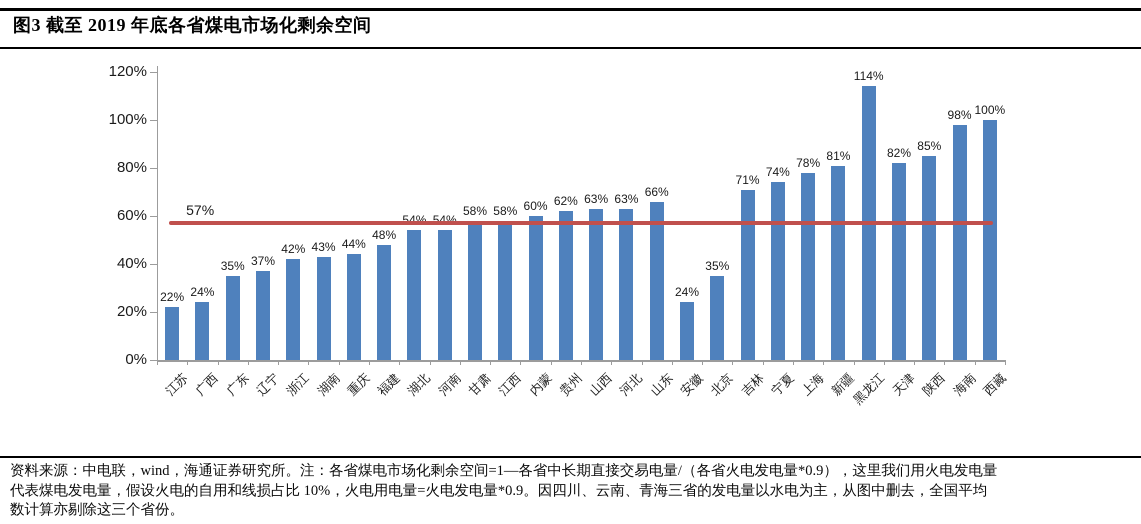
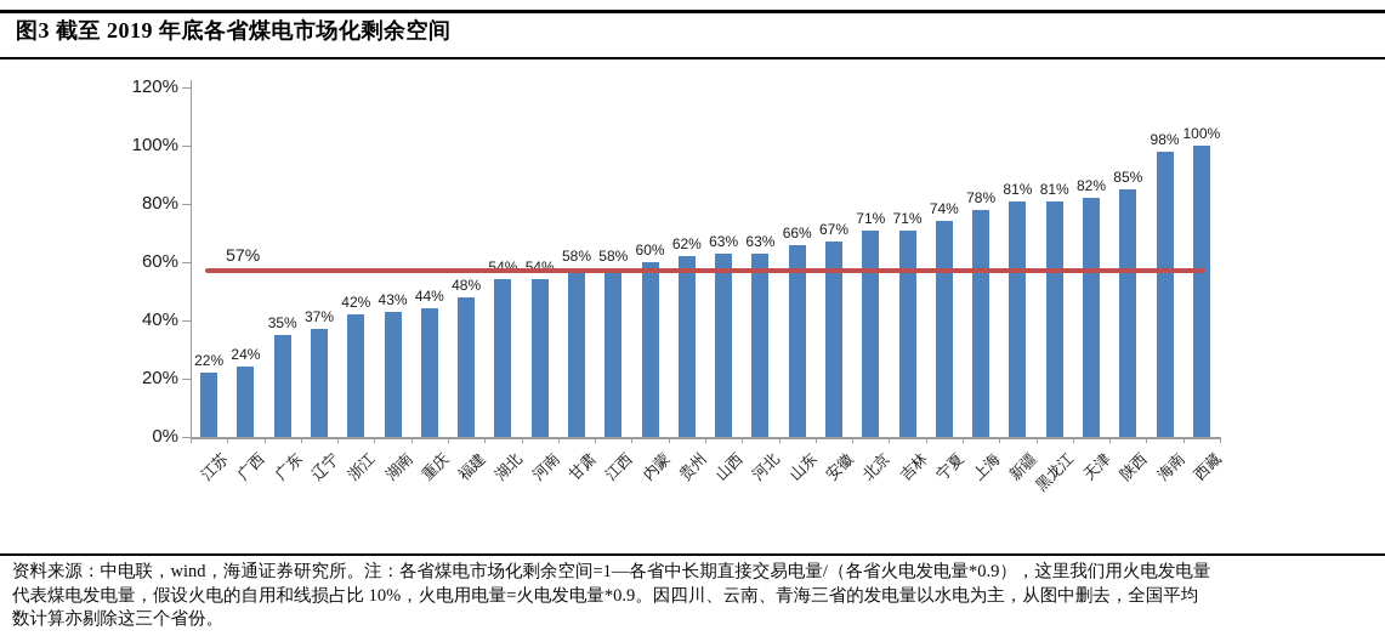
安徽: 24% -> 67%
北京: 35% -> 71%
黑龙江: 114% -> 81%
